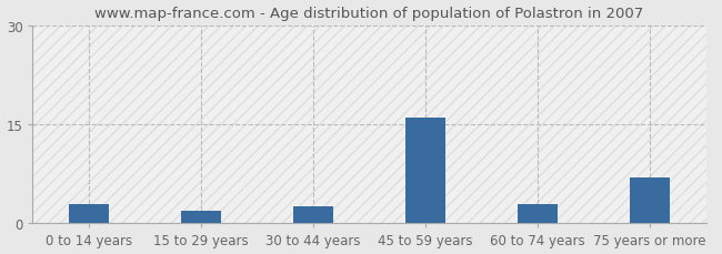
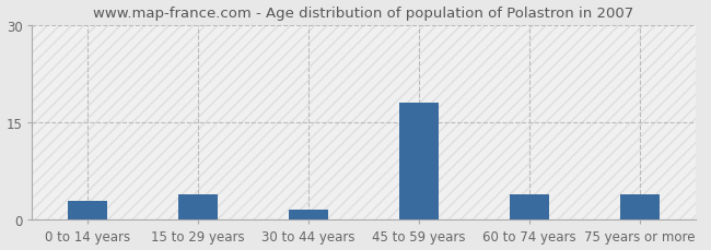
15 to 29 years: 2.0 -> 4.0
30 to 44 years: 2.6 -> 1.5
45 to 59 years: 16.0 -> 18.0
60 to 74 years: 3.0 -> 4.0
75 years or more: 7.0 -> 4.0
